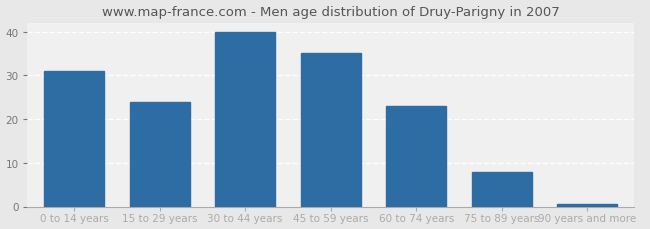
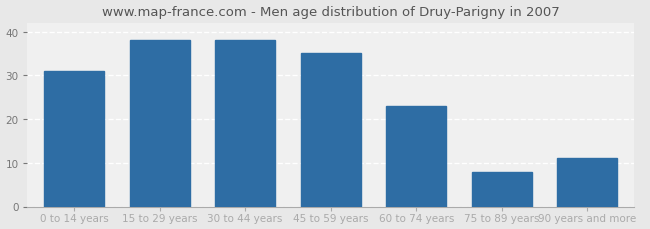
15 to 29 years: 24.0 -> 38.0
30 to 44 years: 40.0 -> 38.0
90 years and more: 0.5 -> 11.0
